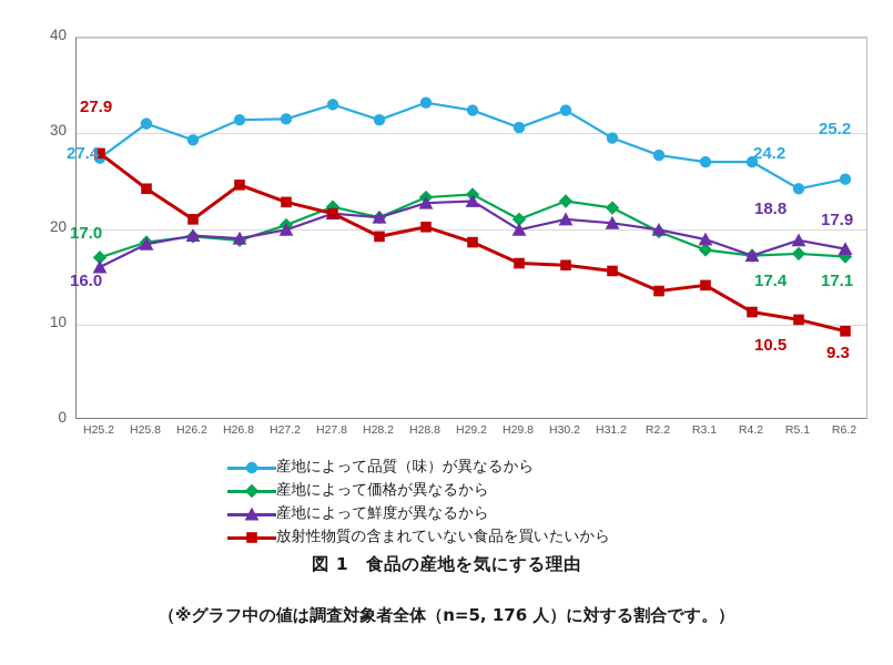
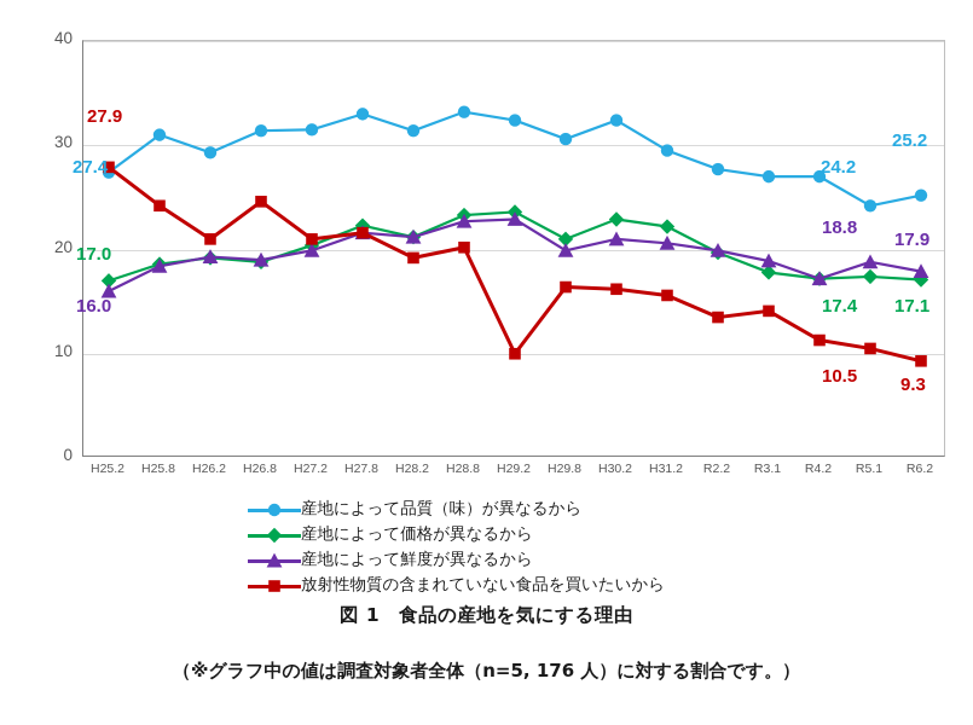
放射性物質の含まれていない食品を買いたいから/H27.2: 23 -> 21
放射性物質の含まれていない食品を買いたいから/H29.2: 19 -> 10
